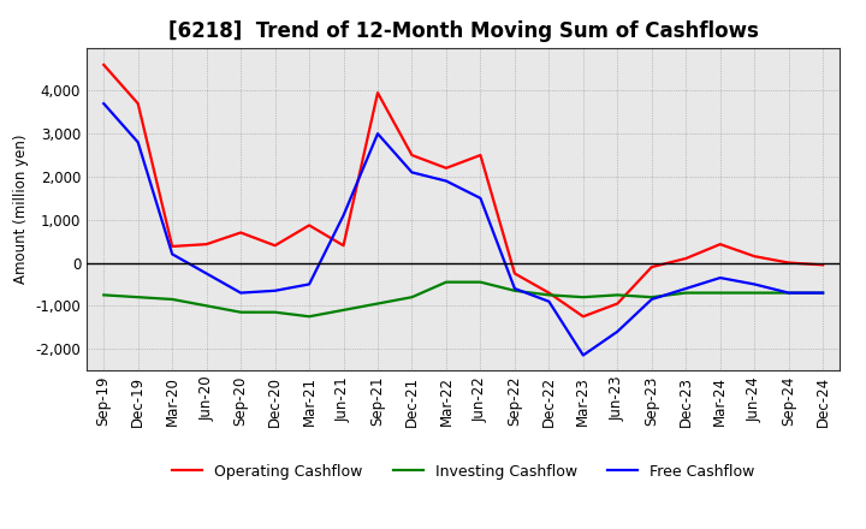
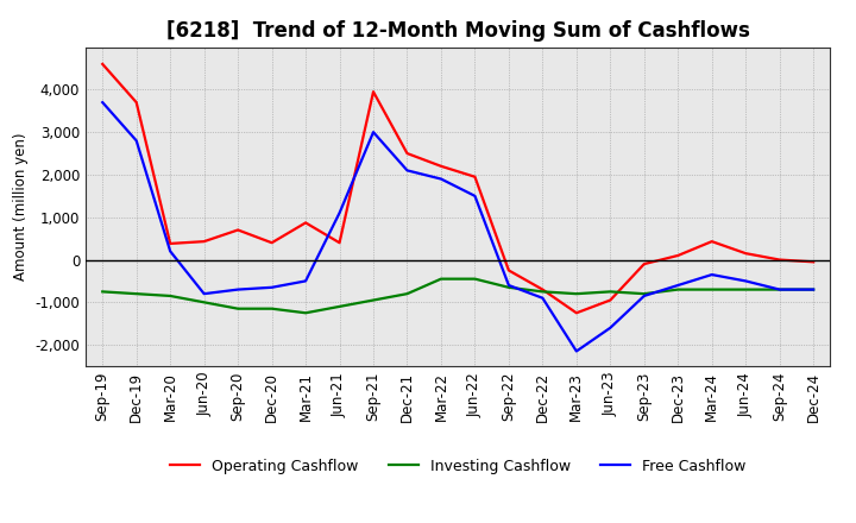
Free Cashflow/Jun-20: -250 -> -800
Operating Cashflow/Jun-22: 2,500 -> 1,950
